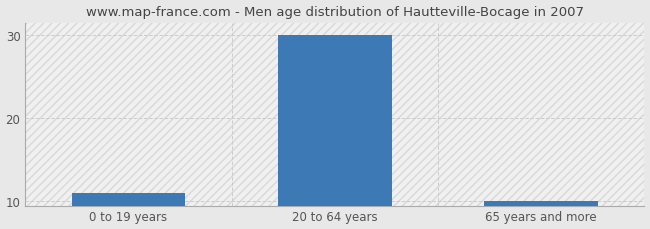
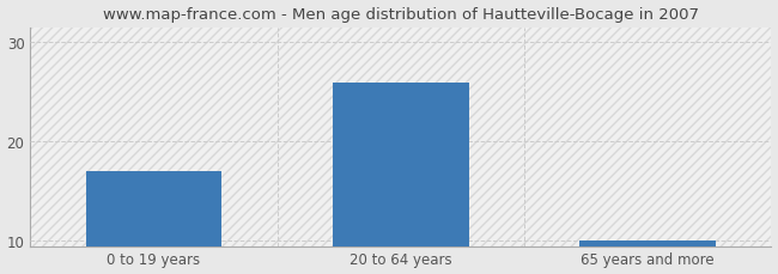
0 to 19 years: 11 -> 17
20 to 64 years: 30 -> 26
